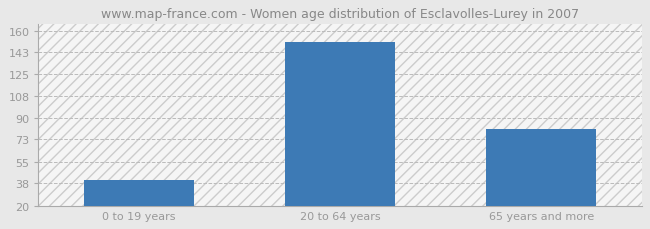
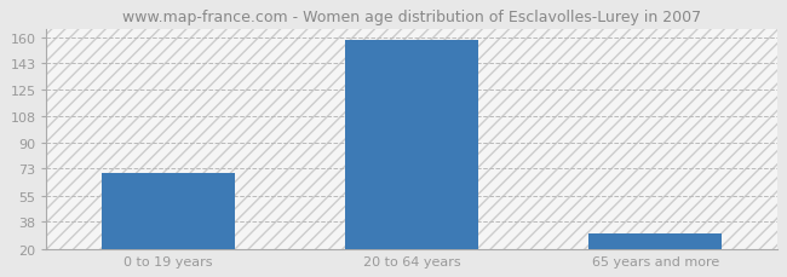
0 to 19 years: 41 -> 70
20 to 64 years: 151 -> 158
65 years and more: 81 -> 30
